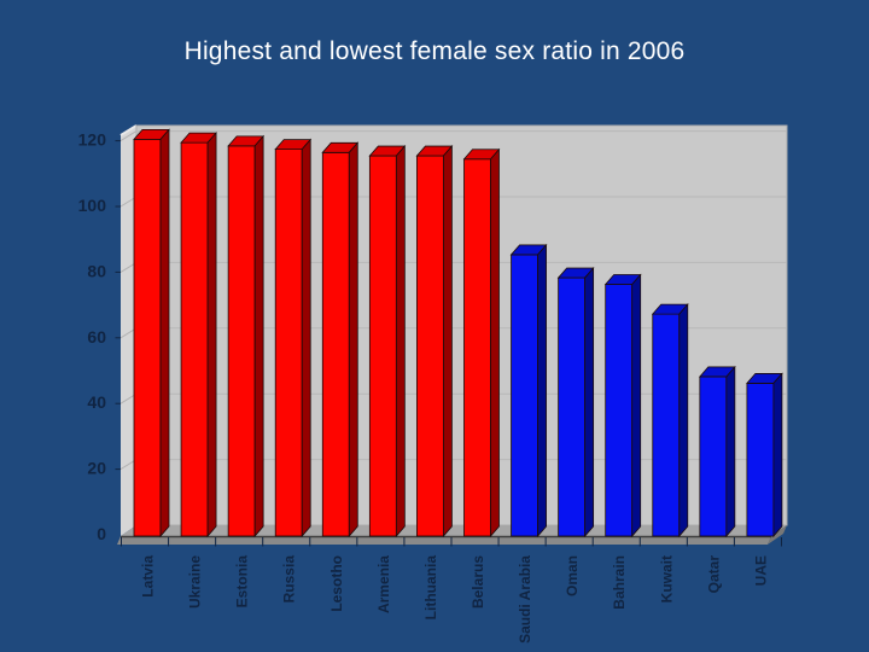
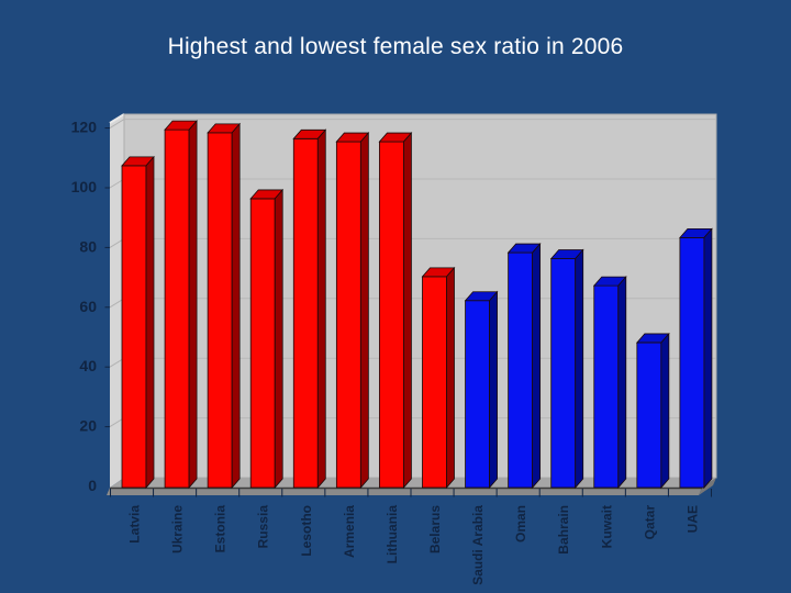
Latvia: 120 -> 107
Russia: 117 -> 96
Belarus: 114 -> 70
Saudi Arabia: 85 -> 62
UAE: 46 -> 83
